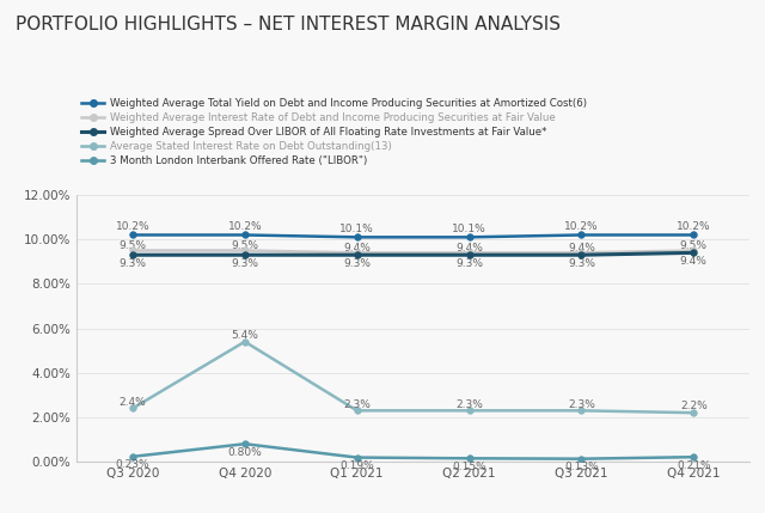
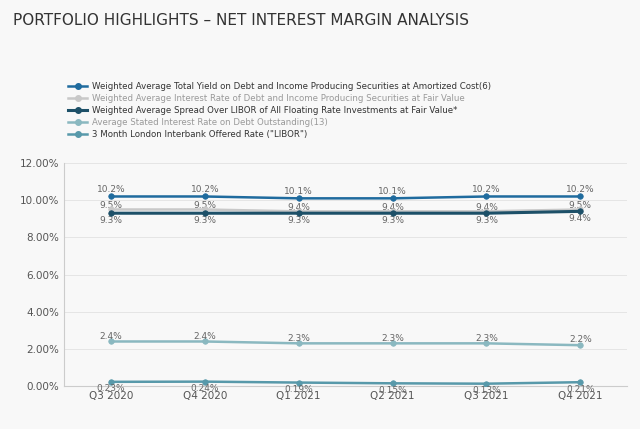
Average Stated Interest Rate on Debt Outstanding(13)/Q4 2020: 5.4% -> 2.4%
3 Month London Interbank Offered Rate ("LIBOR")/Q4 2020: 0.8% -> 0.2%
